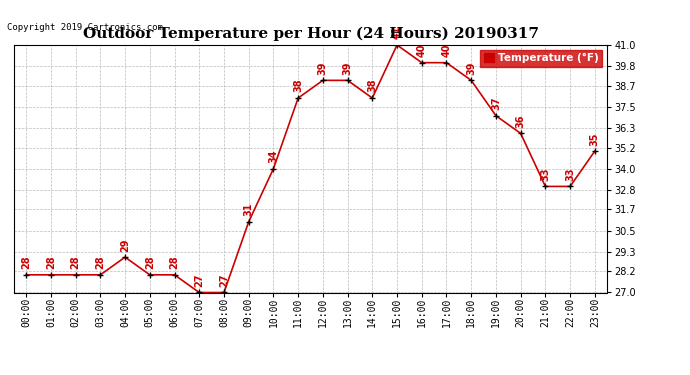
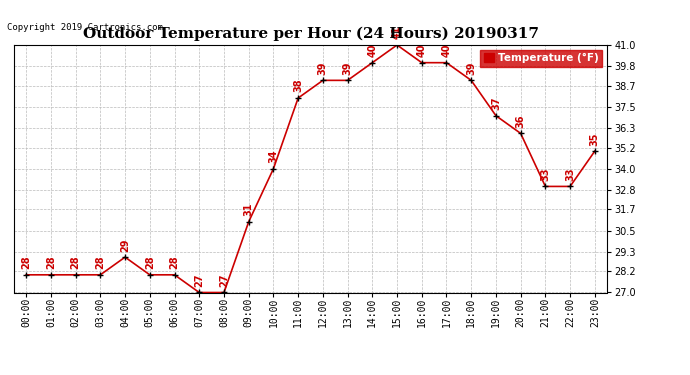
14:00: 38 -> 40
